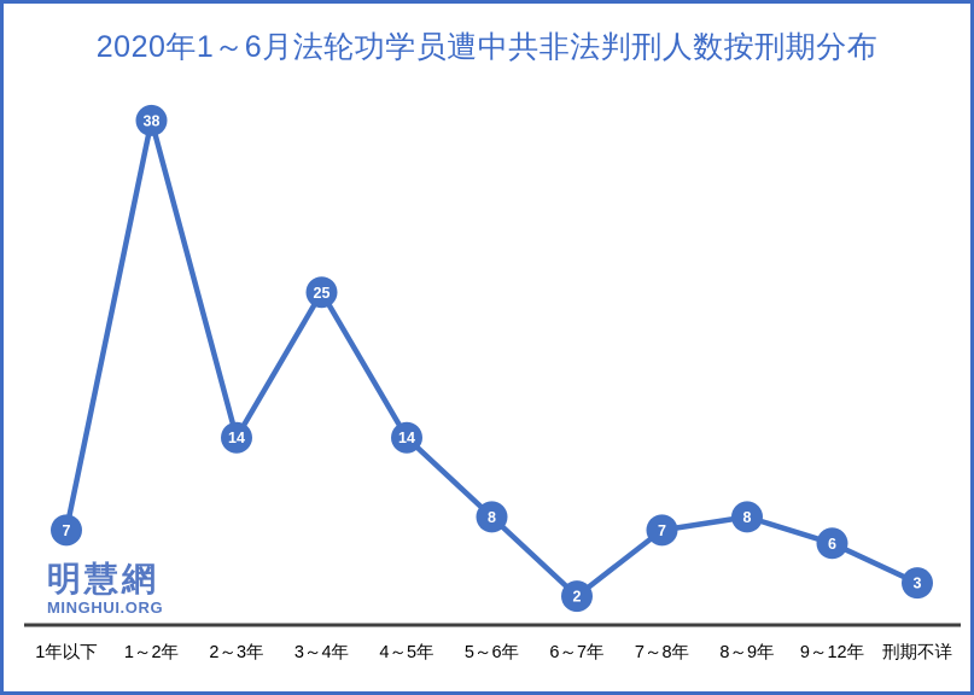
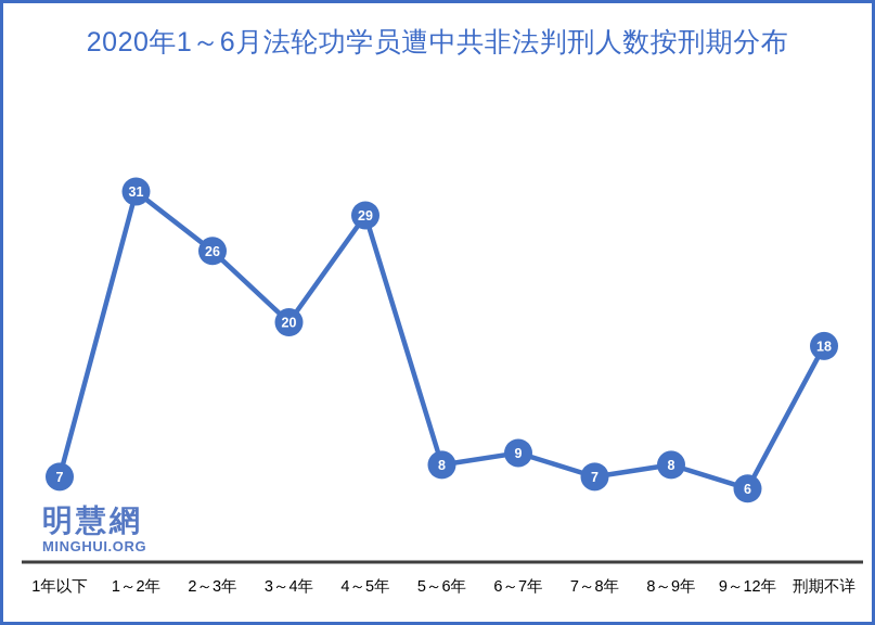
1～2年: 38 -> 31
2～3年: 14 -> 26
3～4年: 25 -> 20
4～5年: 14 -> 29
6～7年: 2 -> 9
刑期不详: 3 -> 18
